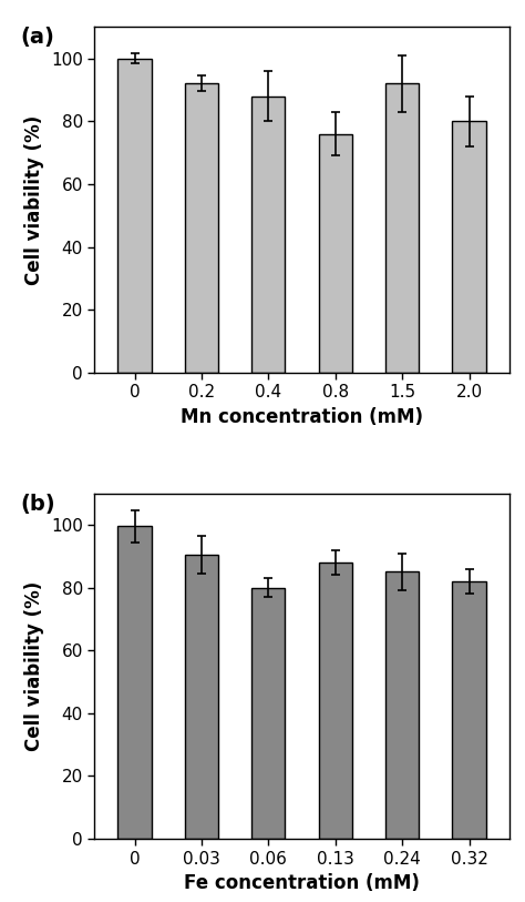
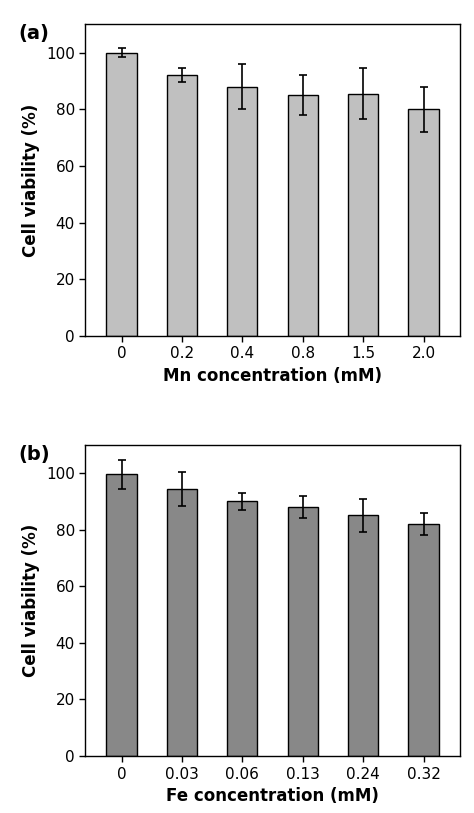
0.8: 76.0 -> 85.0
1.5: 92.0 -> 85.5
0.03: 90.5 -> 94.5
0.06: 80.0 -> 90.0
